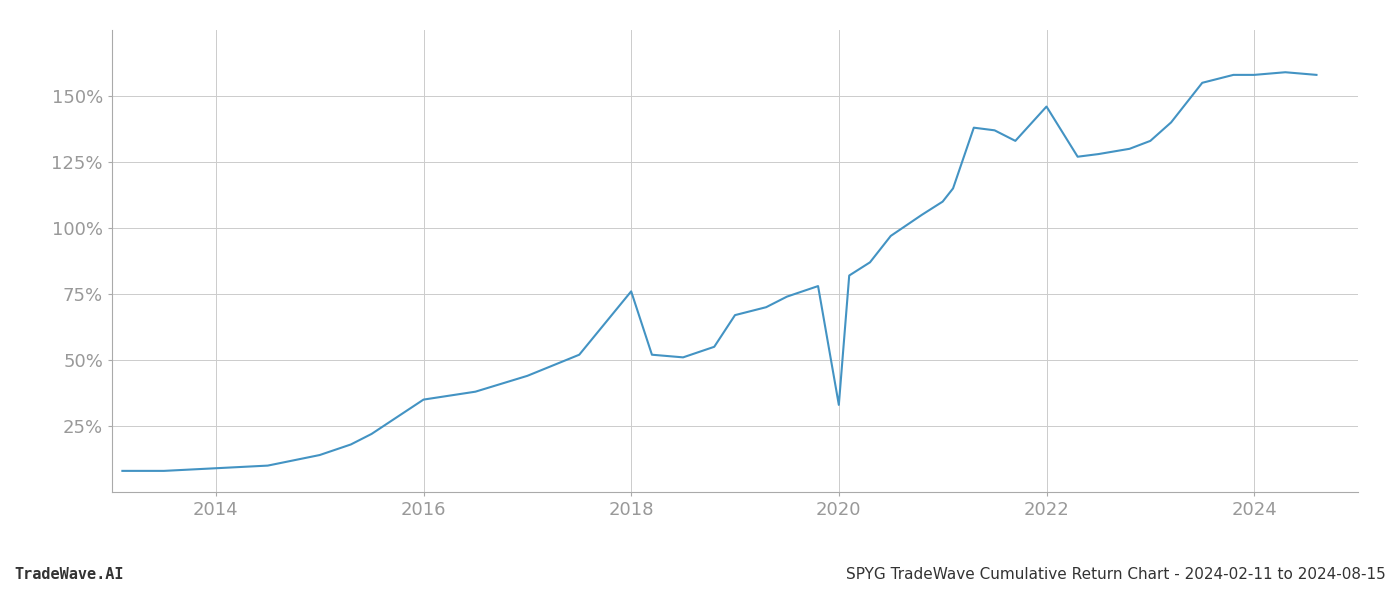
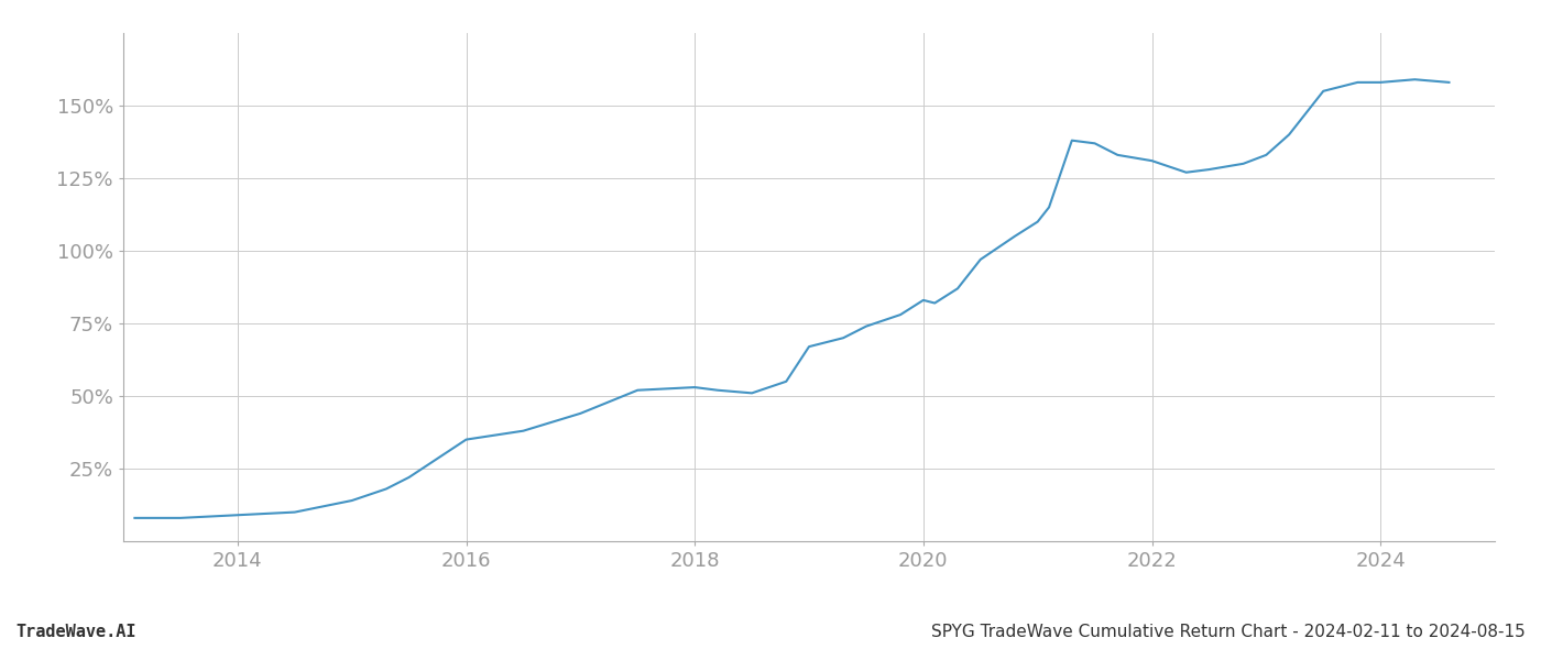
2018: 76% -> 53%
2020: 33% -> 83%
2022: 146% -> 131%
